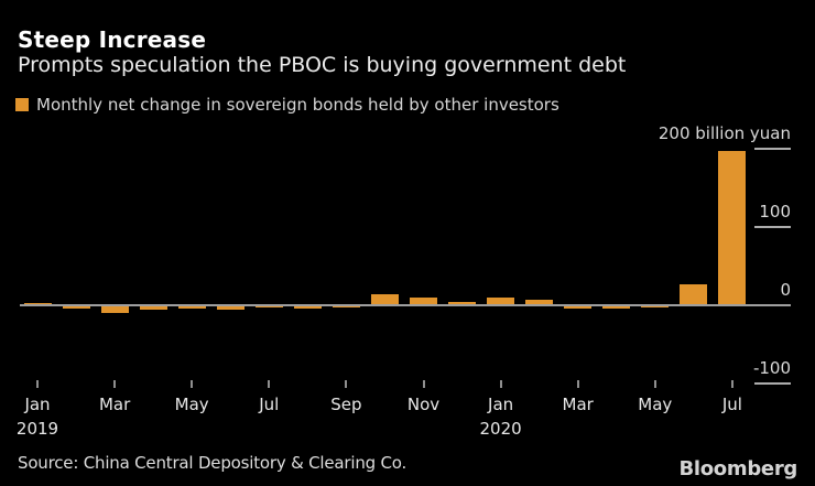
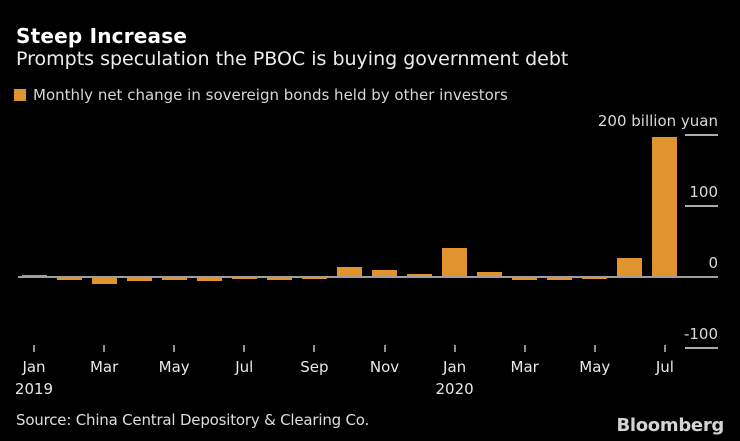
Jan 2020: 10 -> 40
